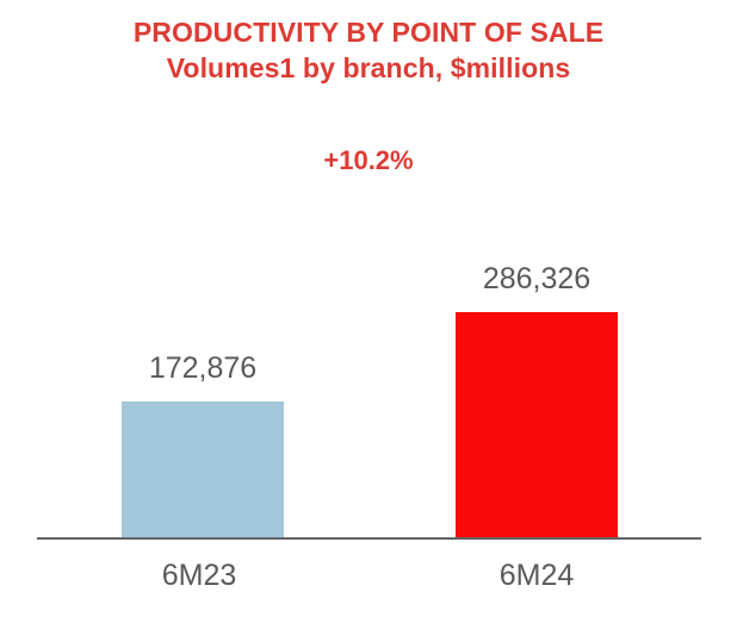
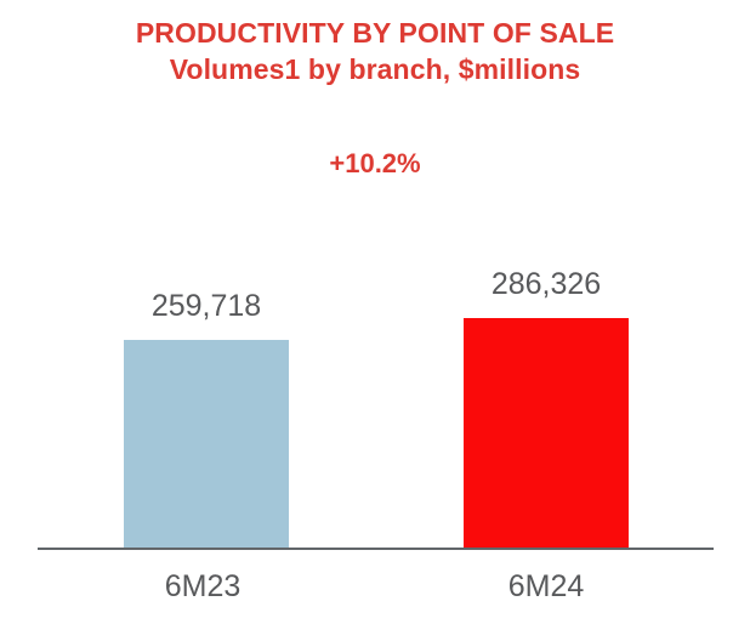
6M23: 172,876 -> 259,718
